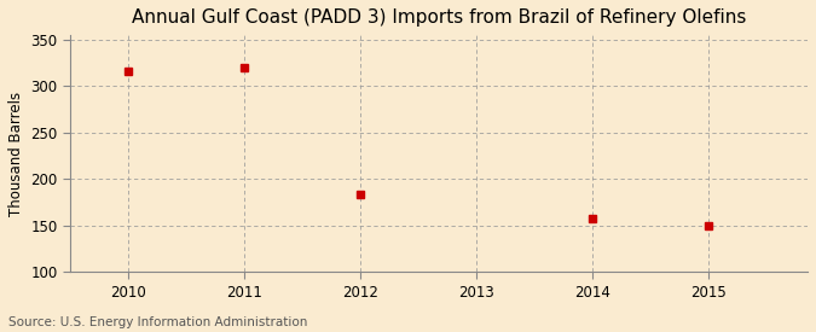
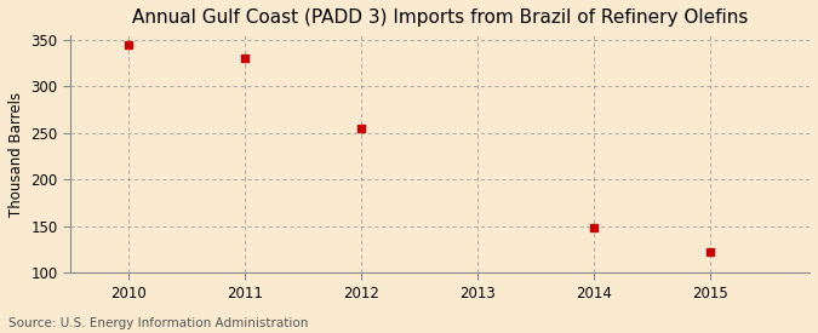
2010: 316 -> 344
2011: 320 -> 330
2012: 184 -> 255
2014: 158 -> 148
2015: 150 -> 122
